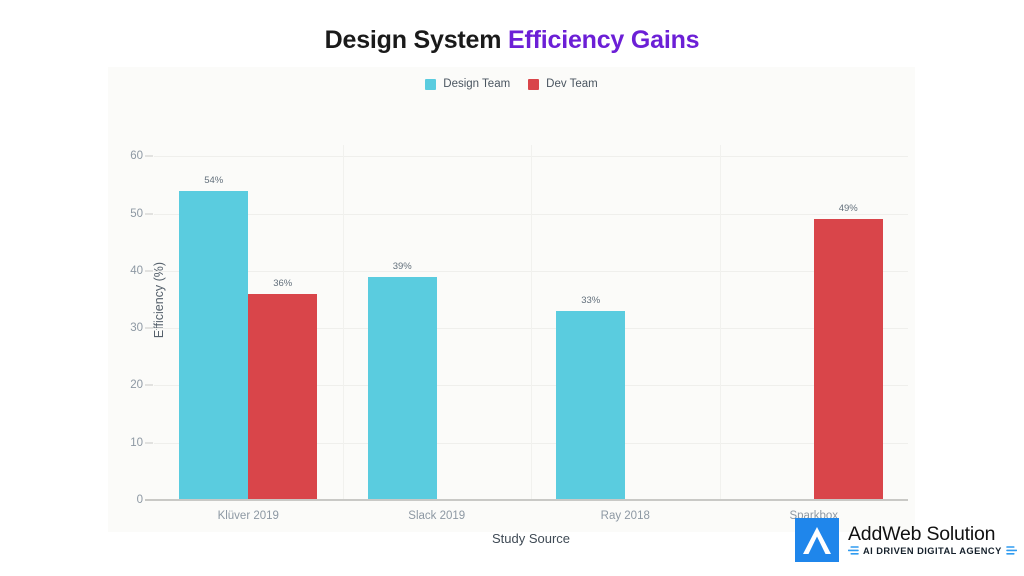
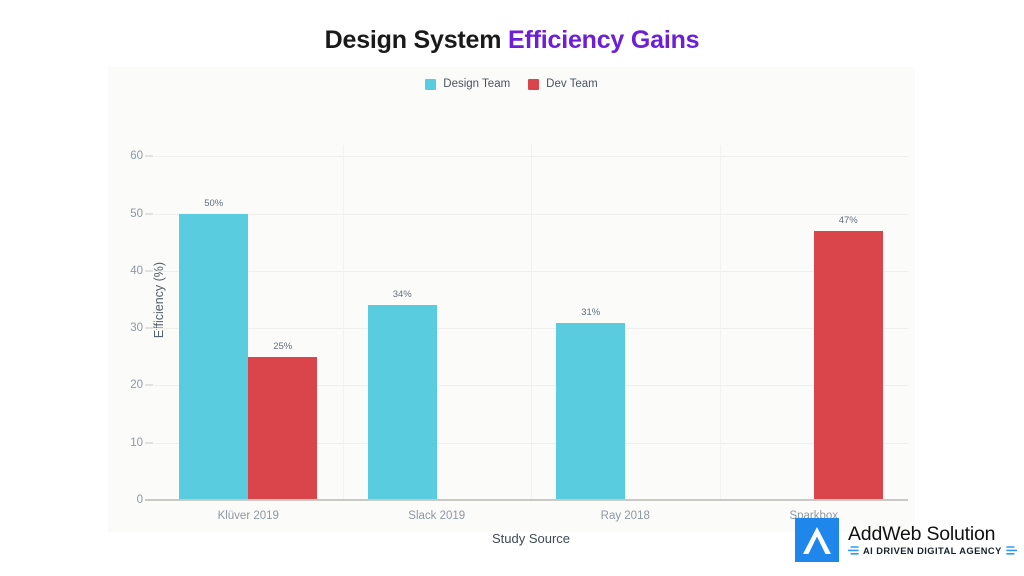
Design Team/Klüver 2019: 54% -> 50%
Dev Team/Klüver 2019: 36% -> 25%
Design Team/Slack 2019: 39% -> 34%
Design Team/Ray 2018: 33% -> 31%
Dev Team/Sparkbox: 49% -> 47%
